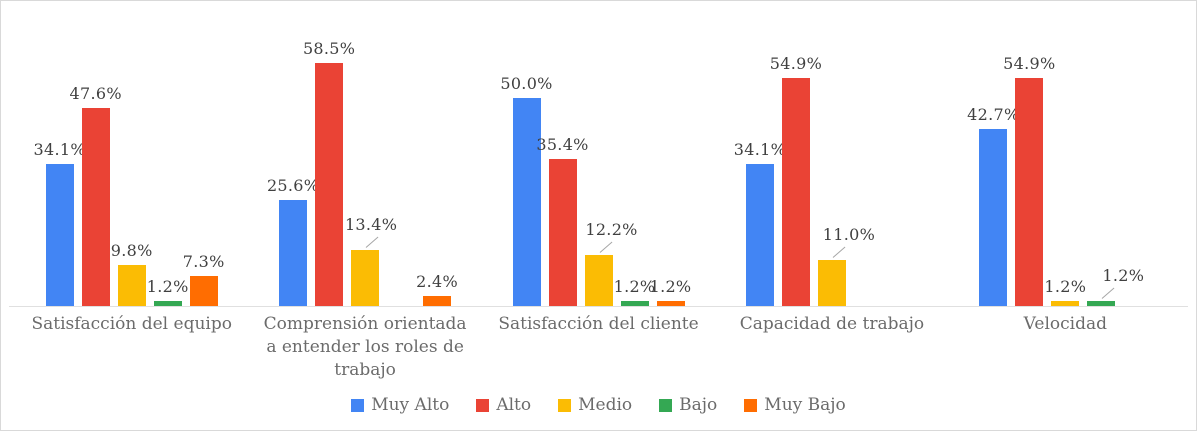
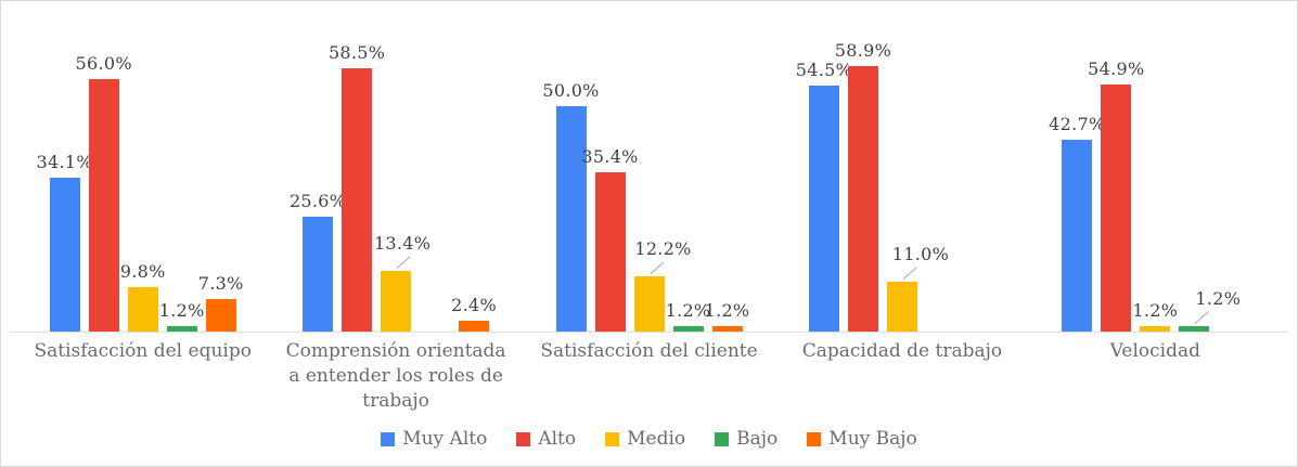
Alto/Satisfacción del equipo: 47.6% -> 56.0%
Muy Alto/Capacidad de trabajo: 34.1% -> 54.5%
Alto/Capacidad de trabajo: 54.9% -> 58.9%
